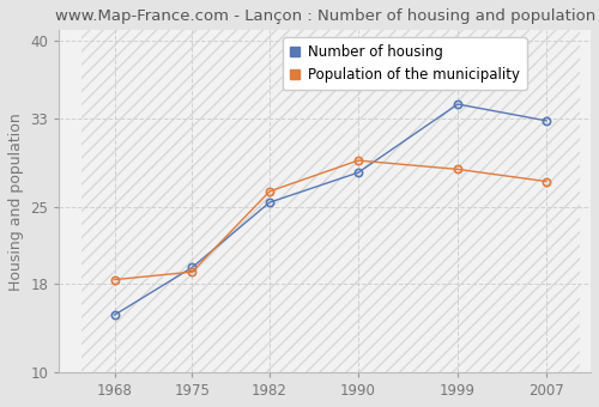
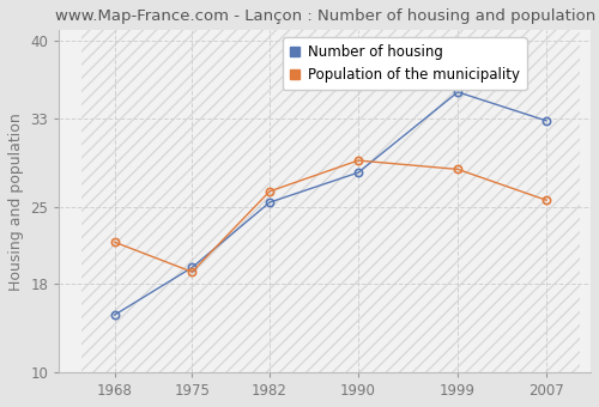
Population of the municipality/1968: 18.4 -> 21.8
Number of housing/1999: 34.3 -> 35.4
Population of the municipality/2007: 27.3 -> 25.6
